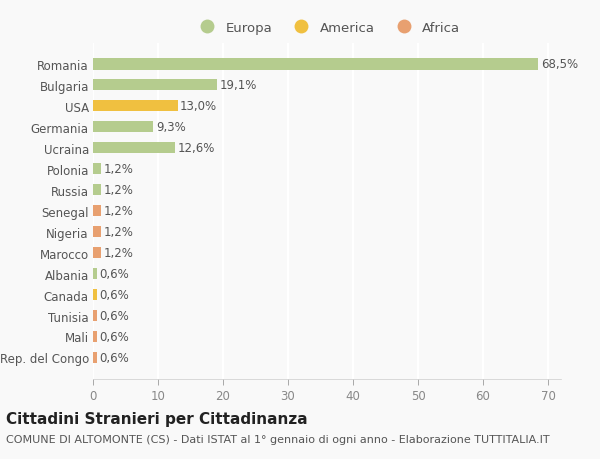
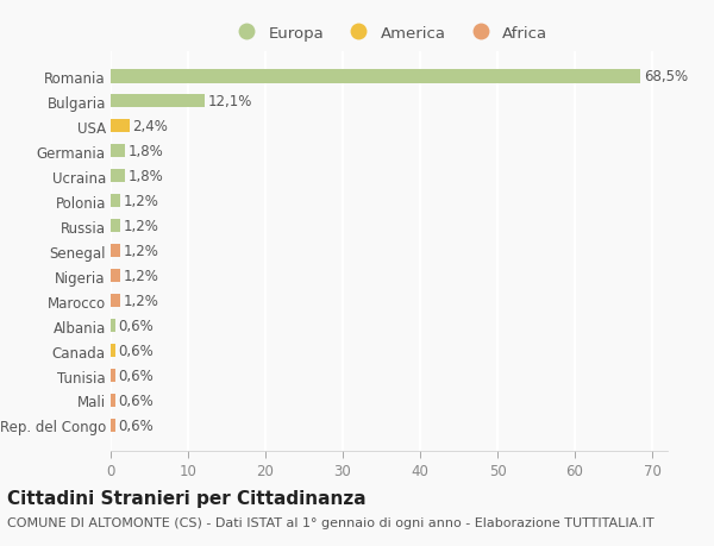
Bulgaria: 19,1% -> 12,1%
USA: 13,0% -> 2,4%
Germania: 9,3% -> 1,8%
Ucraina: 12,6% -> 1,8%
